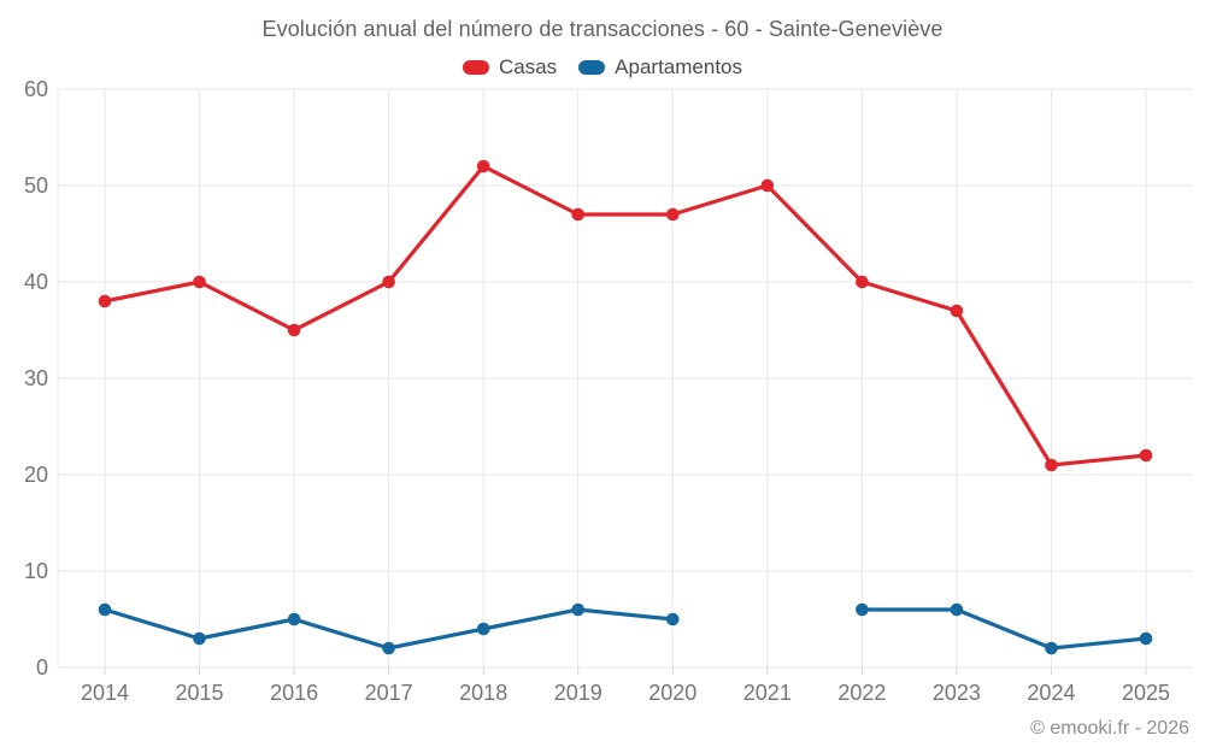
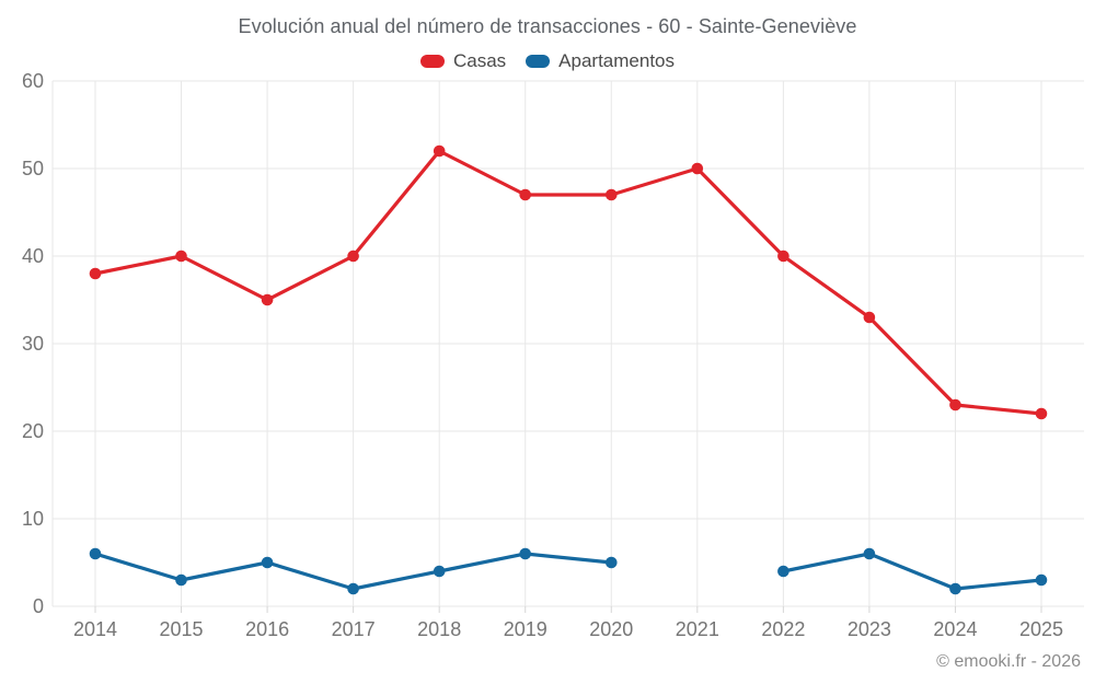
Apartamentos/2022: 6 -> 4
Casas/2023: 37 -> 33
Casas/2024: 21 -> 23
